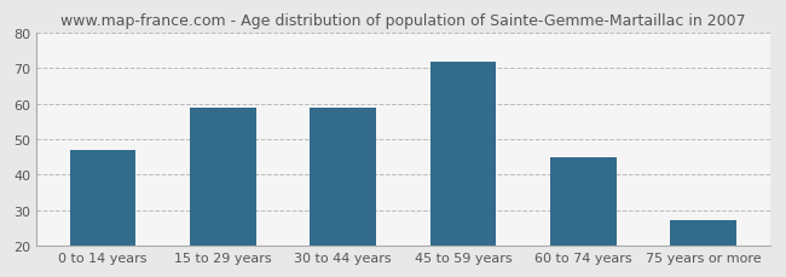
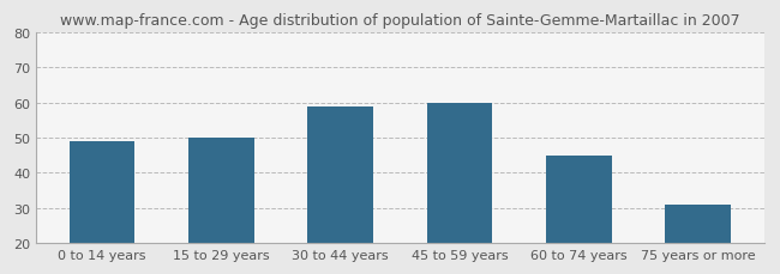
0 to 14 years: 47 -> 49
15 to 29 years: 59 -> 50
45 to 59 years: 72 -> 60
75 years or more: 27 -> 31
